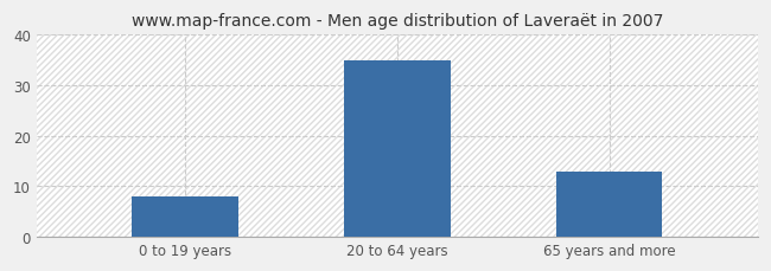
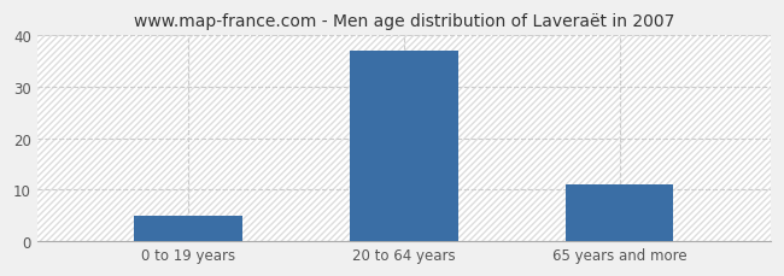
0 to 19 years: 8 -> 5
20 to 64 years: 35 -> 37
65 years and more: 13 -> 11
